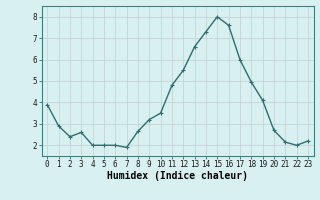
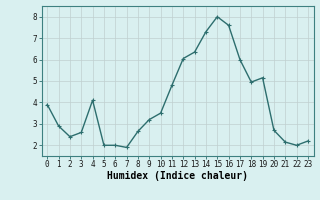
4: 2.00 -> 4.10
12: 5.50 -> 6.05
13: 6.60 -> 6.35
19: 4.10 -> 5.15
